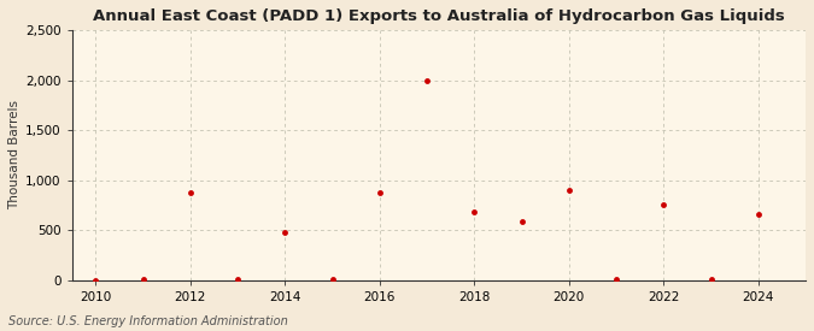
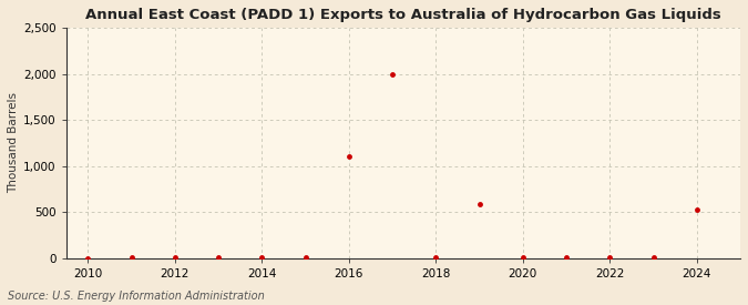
2012: 880 -> 0
2014: 480 -> 10
2016: 880 -> 1,100
2018: 680 -> 0
2020: 900 -> 10
2022: 760 -> 10
2024: 660 -> 520
